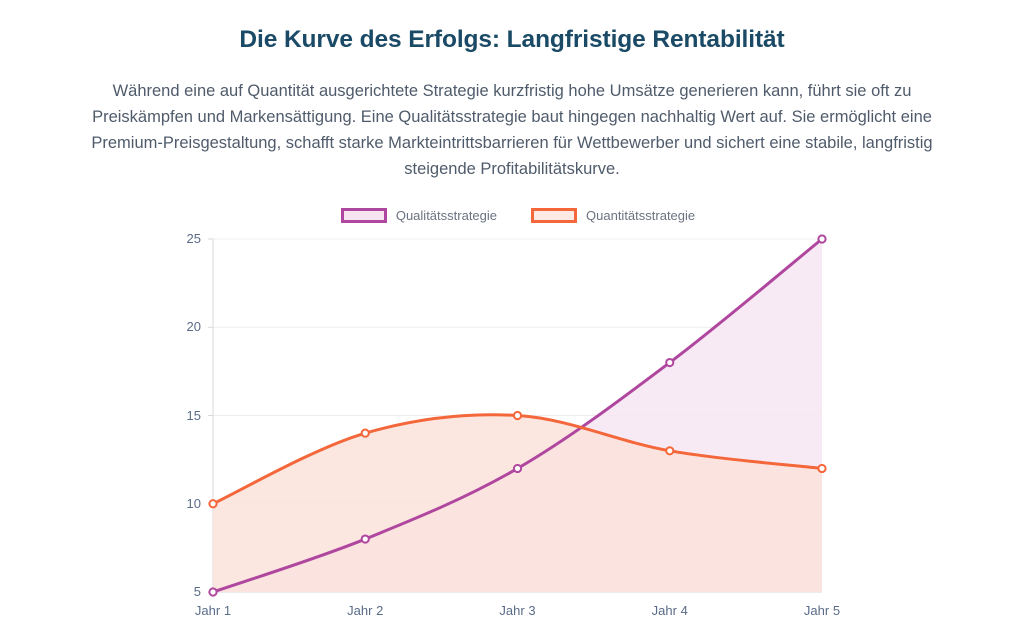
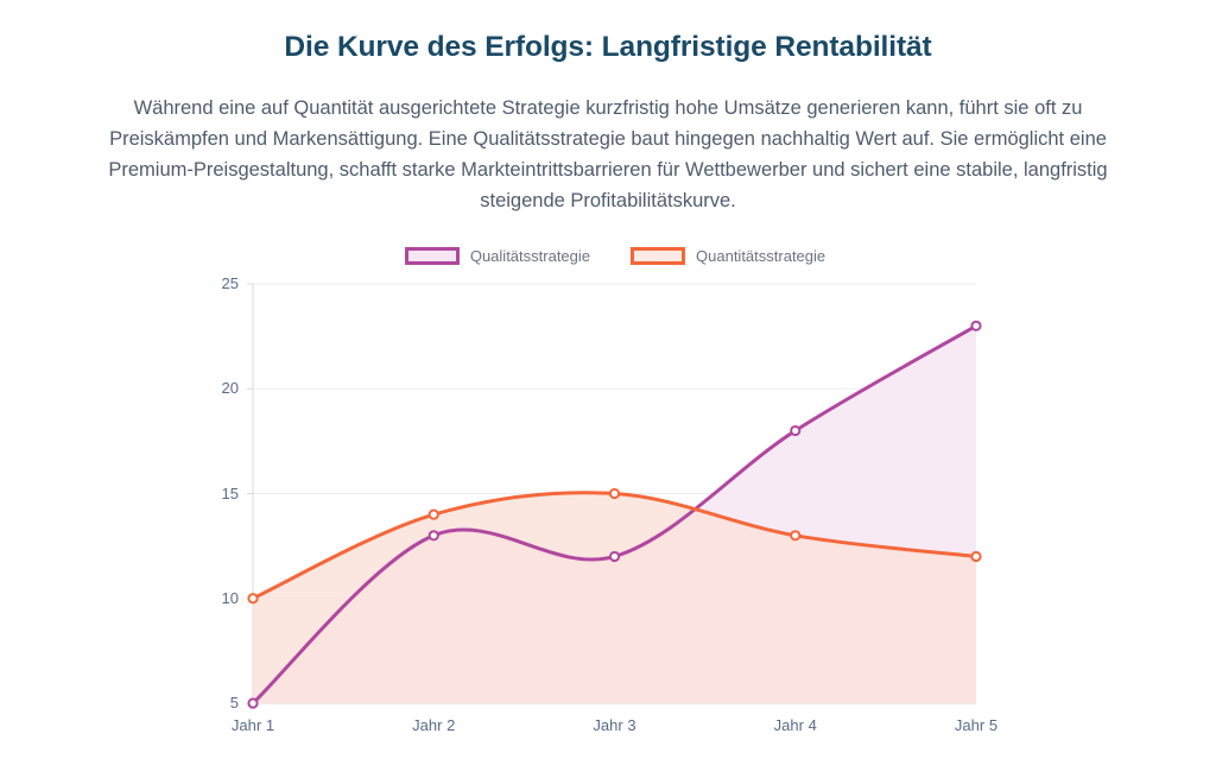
Qualitätsstrategie/Jahr 2: 8 -> 13
Qualitätsstrategie/Jahr 5: 25 -> 23
